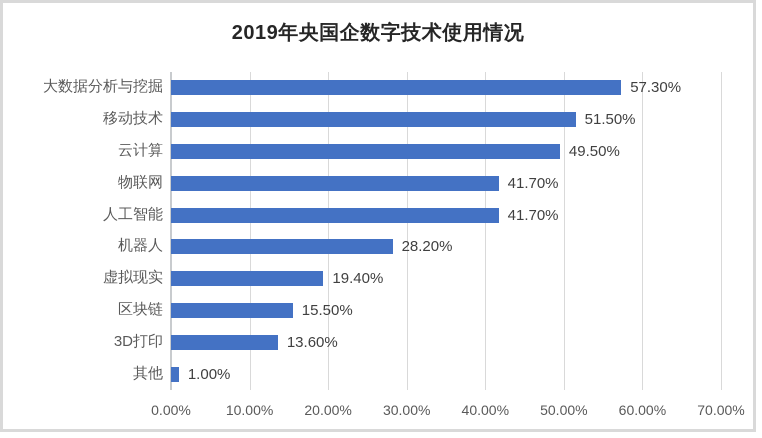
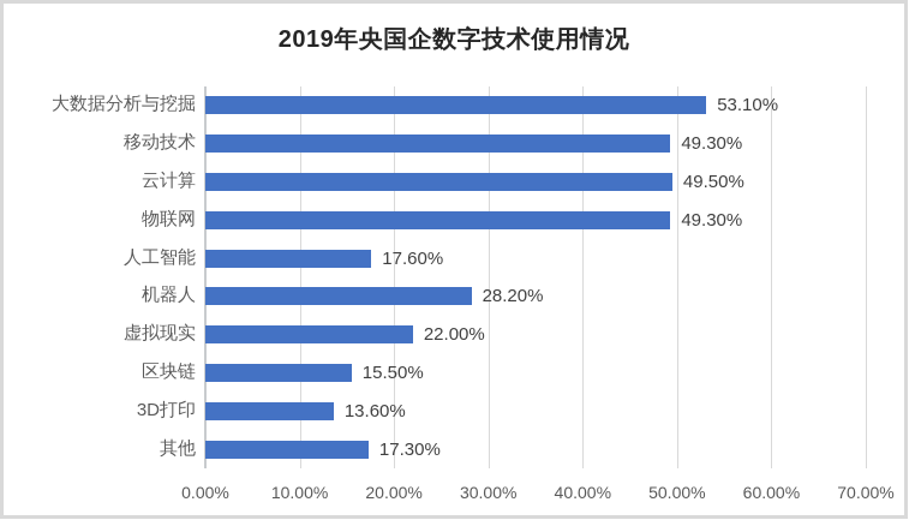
大数据分析与挖掘: 57.30% -> 53.10%
移动技术: 51.50% -> 49.30%
物联网: 41.70% -> 49.30%
人工智能: 41.70% -> 17.60%
虚拟现实: 19.40% -> 22.00%
其他: 1.00% -> 17.30%
